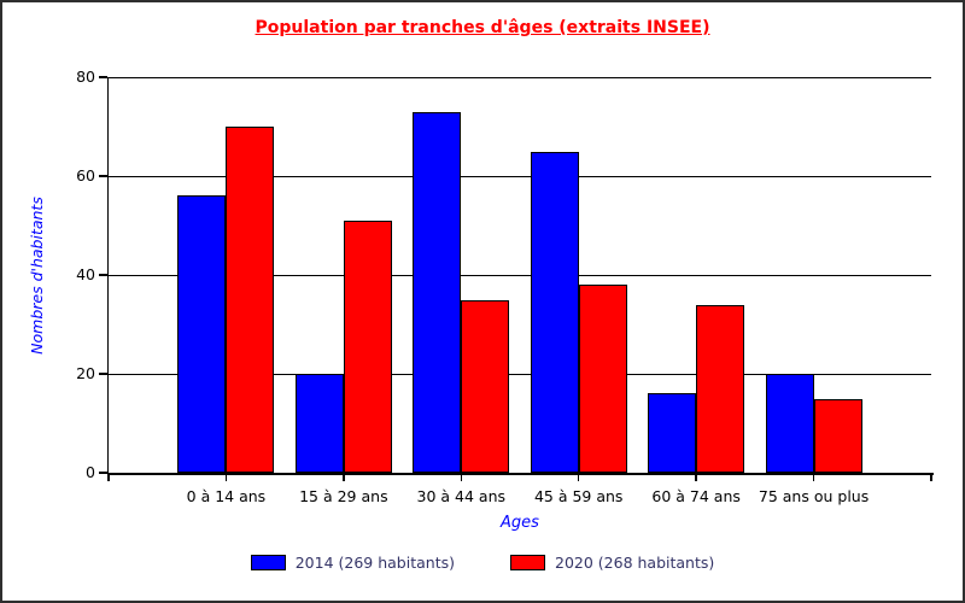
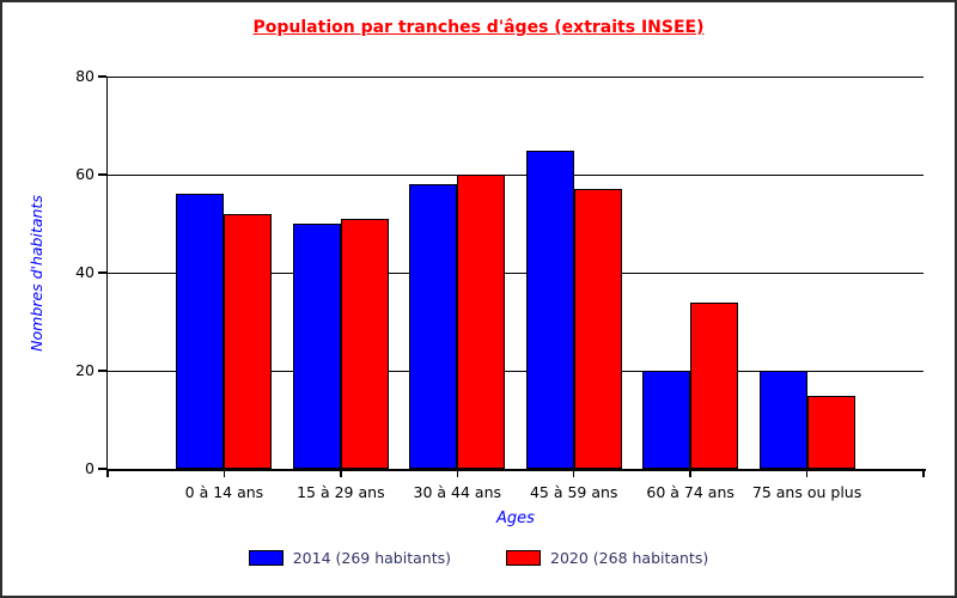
2020 (268 habitants)/0 à 14 ans: 70 -> 52
2014 (269 habitants)/15 à 29 ans: 20 -> 50
2014 (269 habitants)/30 à 44 ans: 73 -> 58
2020 (268 habitants)/30 à 44 ans: 35 -> 60
2020 (268 habitants)/45 à 59 ans: 38 -> 57
2014 (269 habitants)/60 à 74 ans: 16 -> 20
